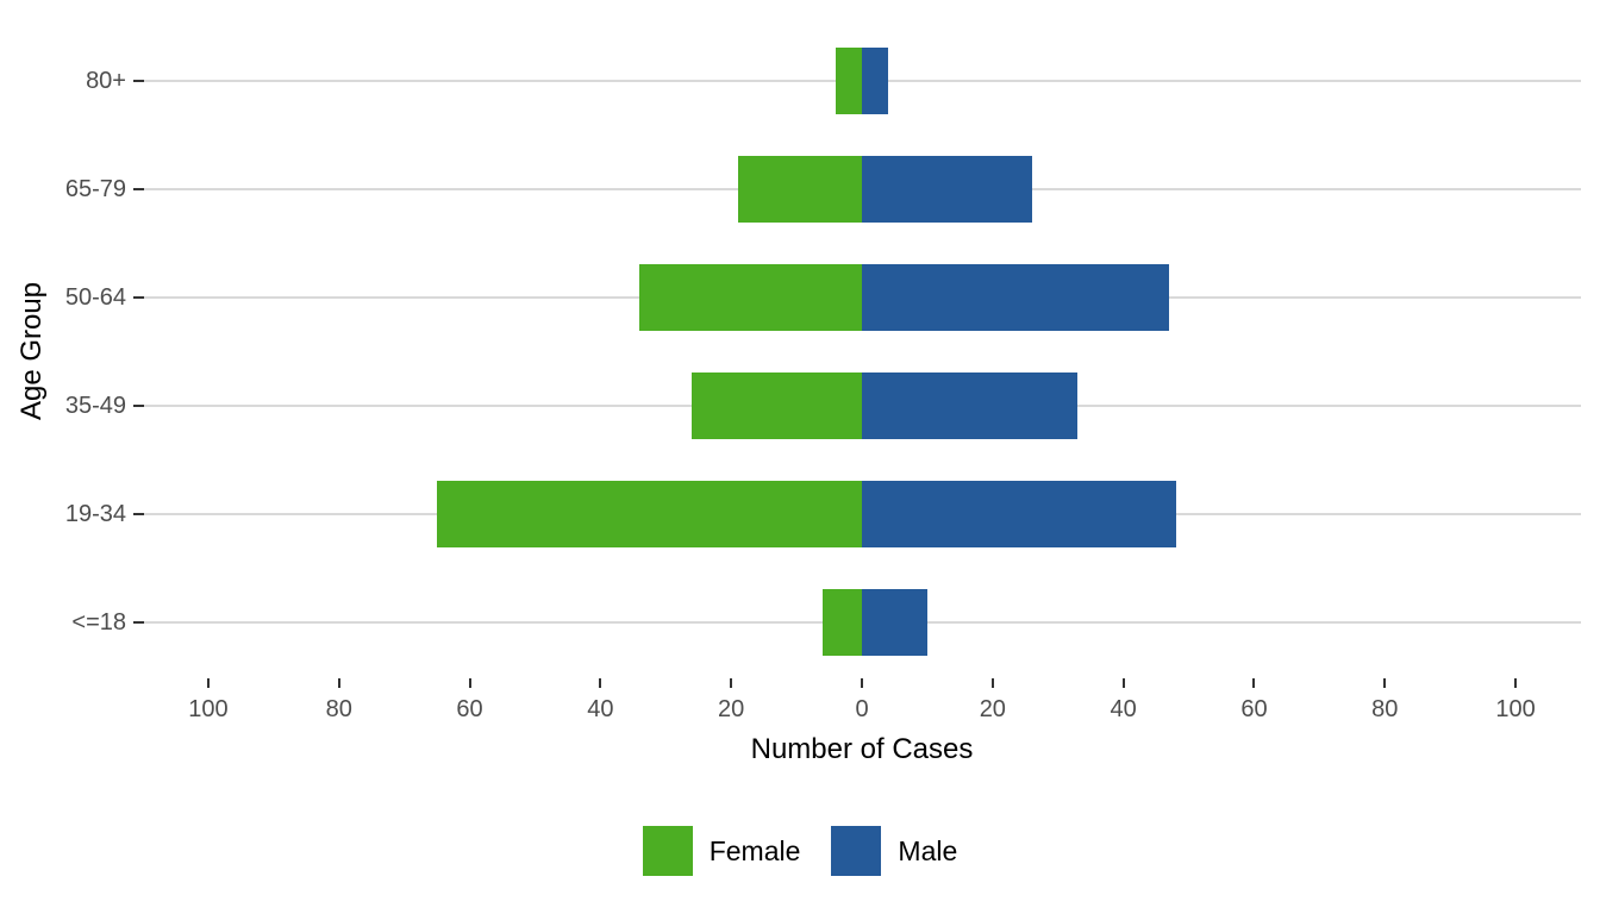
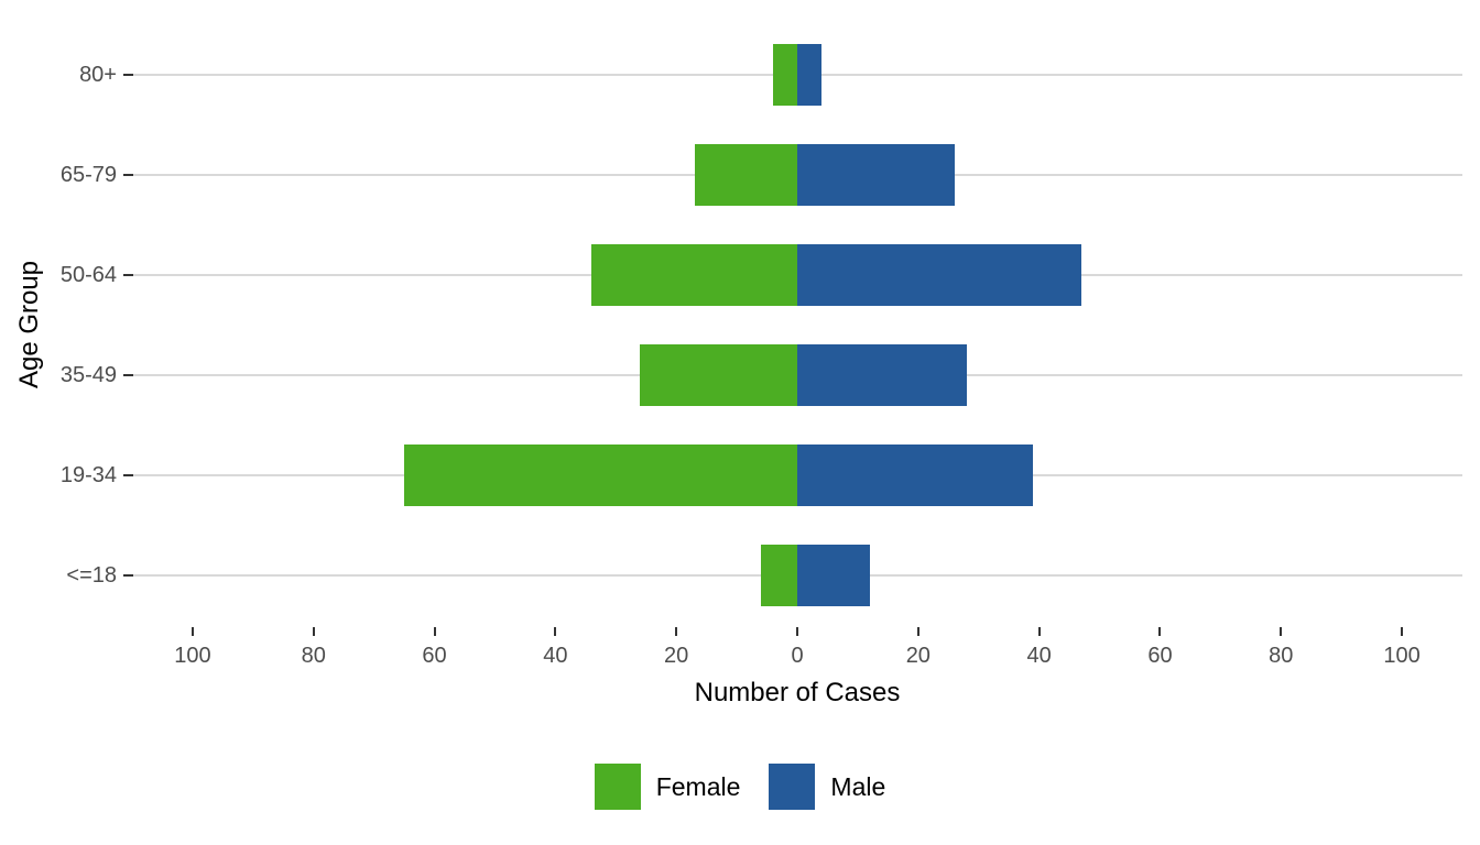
Female/65-79: 19 -> 17
Male/35-49: 33 -> 28
Male/19-34: 48 -> 39
Male/<=18: 10 -> 12
